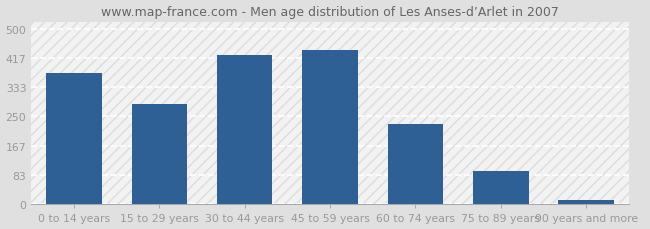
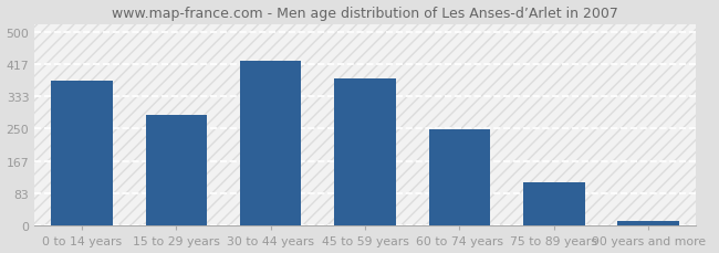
45 to 59 years: 440 -> 380
60 to 74 years: 230 -> 248
75 to 89 years: 95 -> 113
